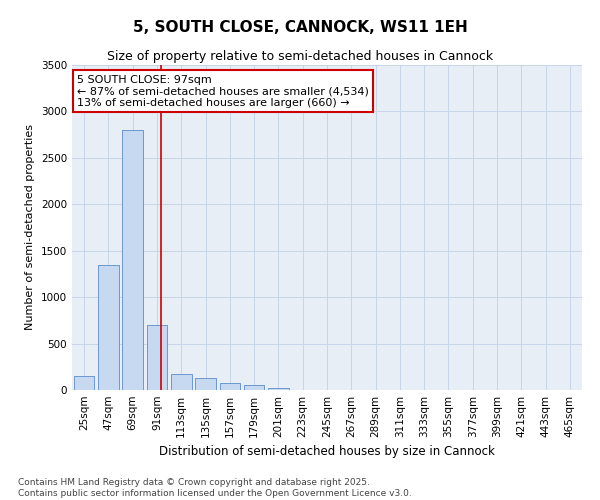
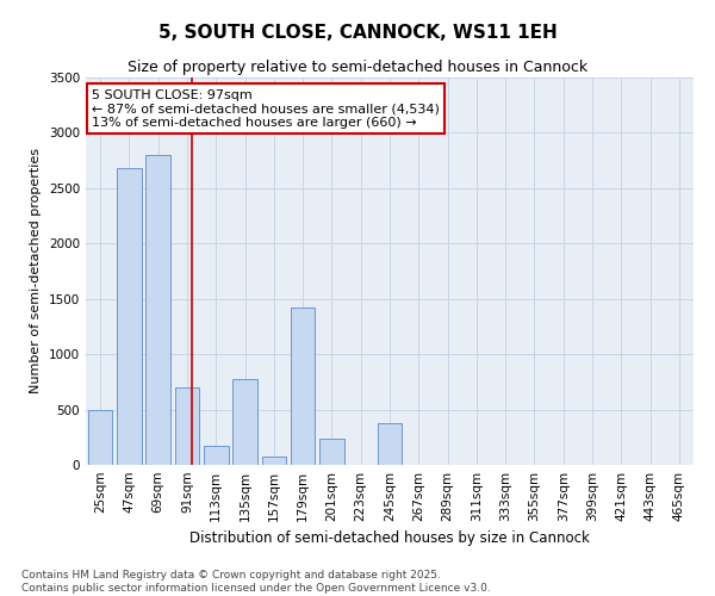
25sqm: 150 -> 500
47sqm: 1350 -> 2680
135sqm: 120 -> 780
179sqm: 50 -> 1420
201sqm: 20 -> 240
245sqm: 0 -> 380
